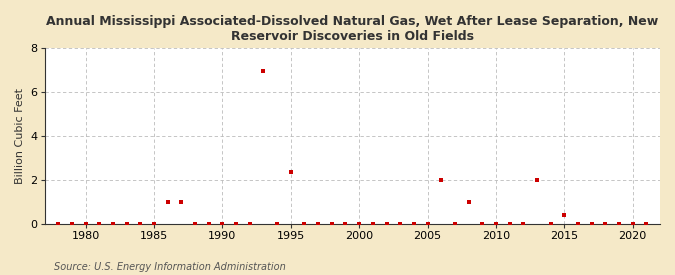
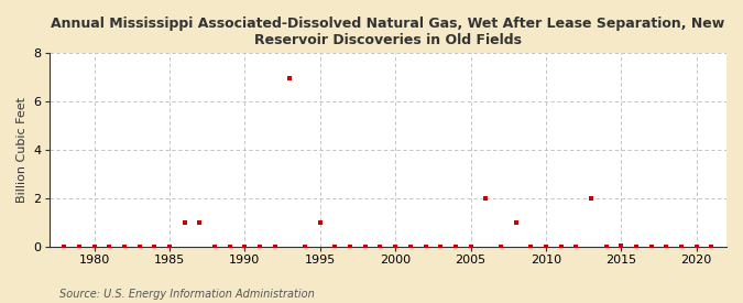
1995: 2.35 -> 1.00
2015: 0.40 -> 0.05
